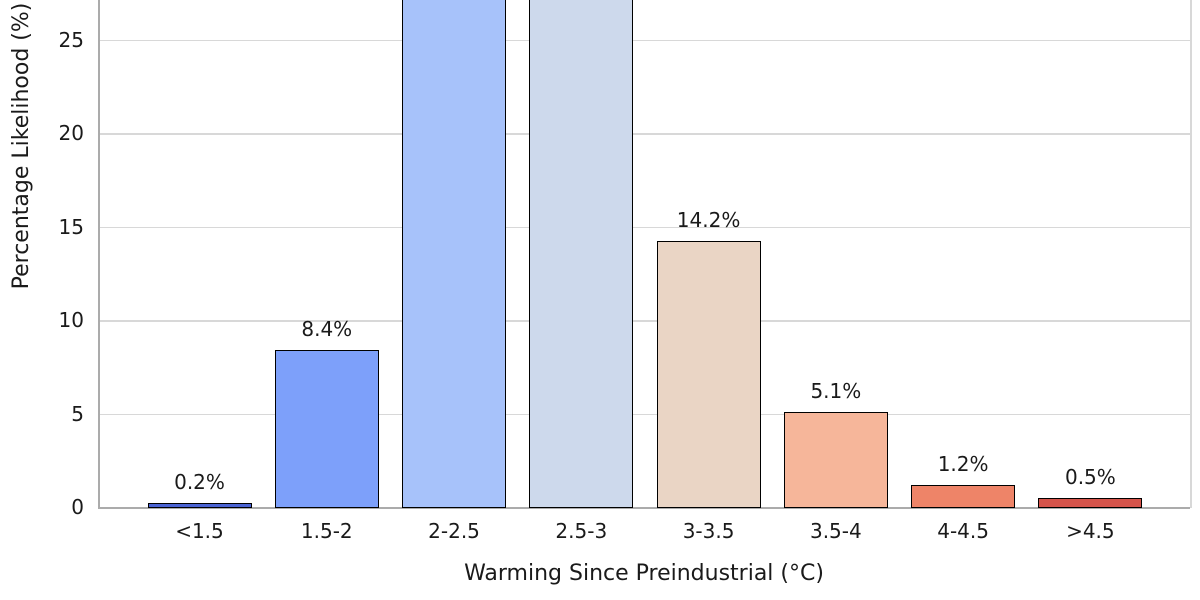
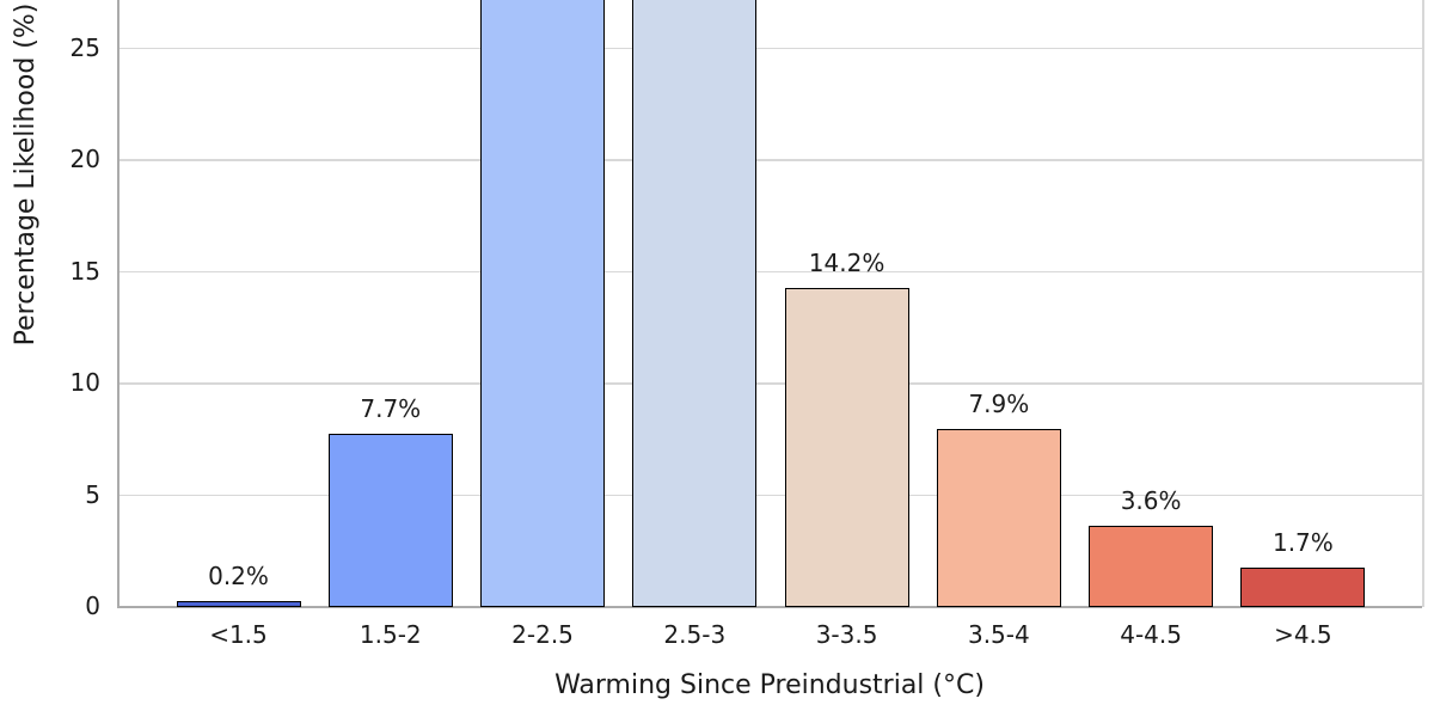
1.5-2: 8.4% -> 7.7%
3.5-4: 5.1% -> 7.9%
4-4.5: 1.2% -> 3.6%
>4.5: 0.5% -> 1.7%
